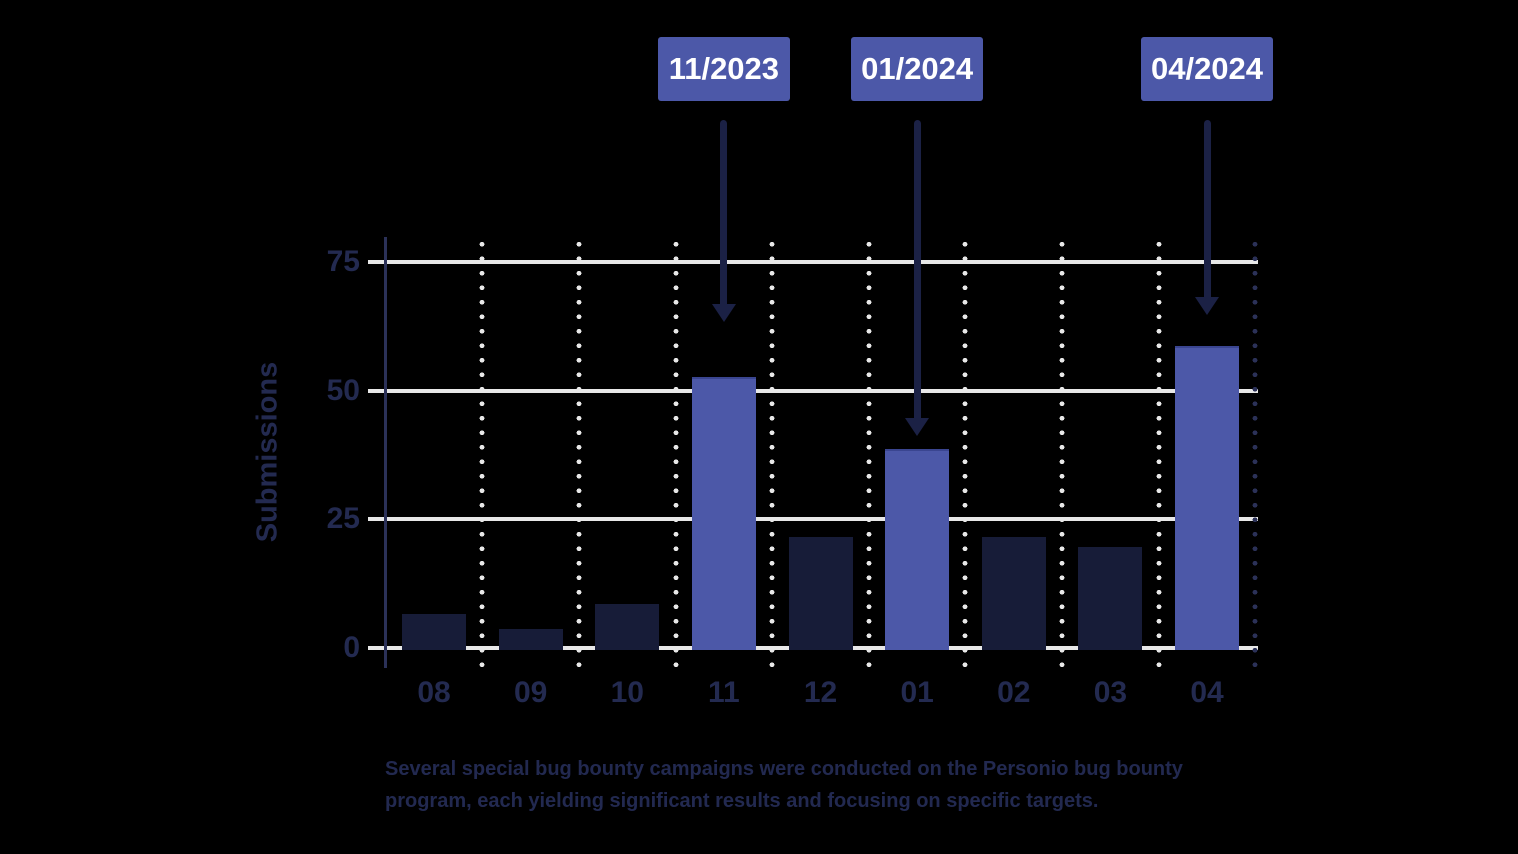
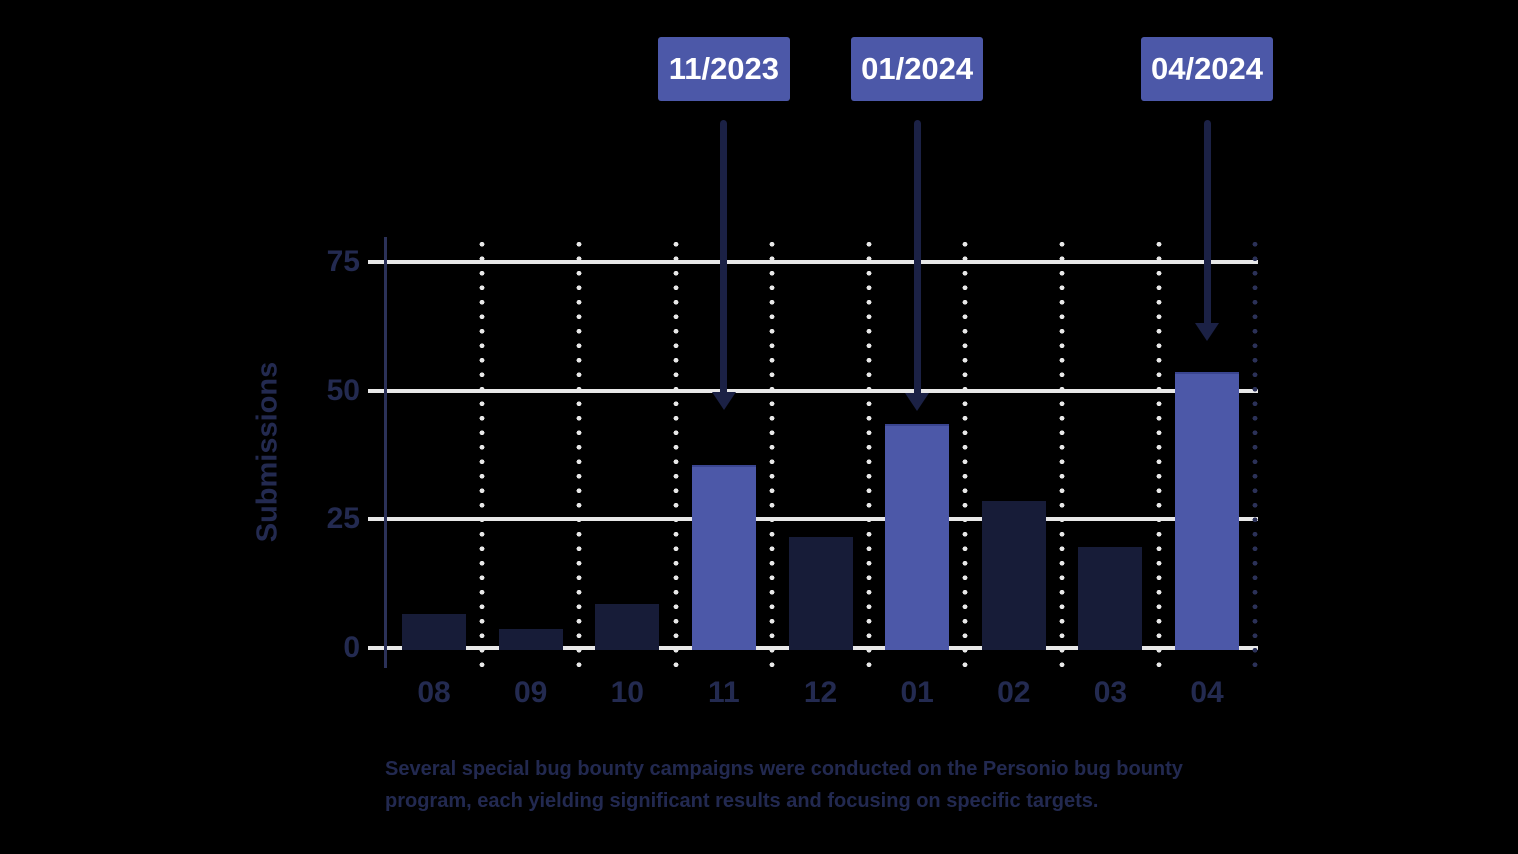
11: 53 -> 36
01: 39 -> 44
02: 22 -> 29
04: 59 -> 54
